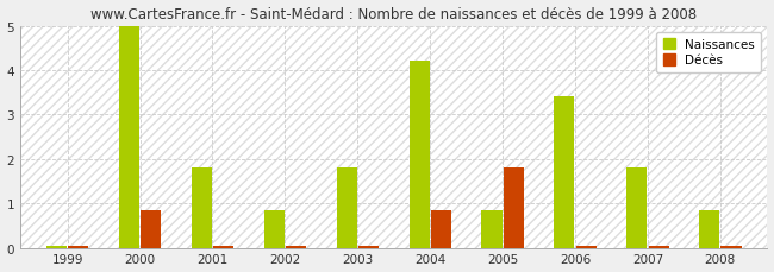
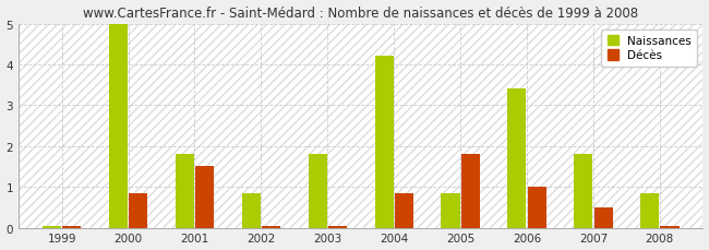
Décès/2001: 0.05 -> 1.50
Décès/2006: 0.05 -> 1.00
Décès/2007: 0.05 -> 0.50
